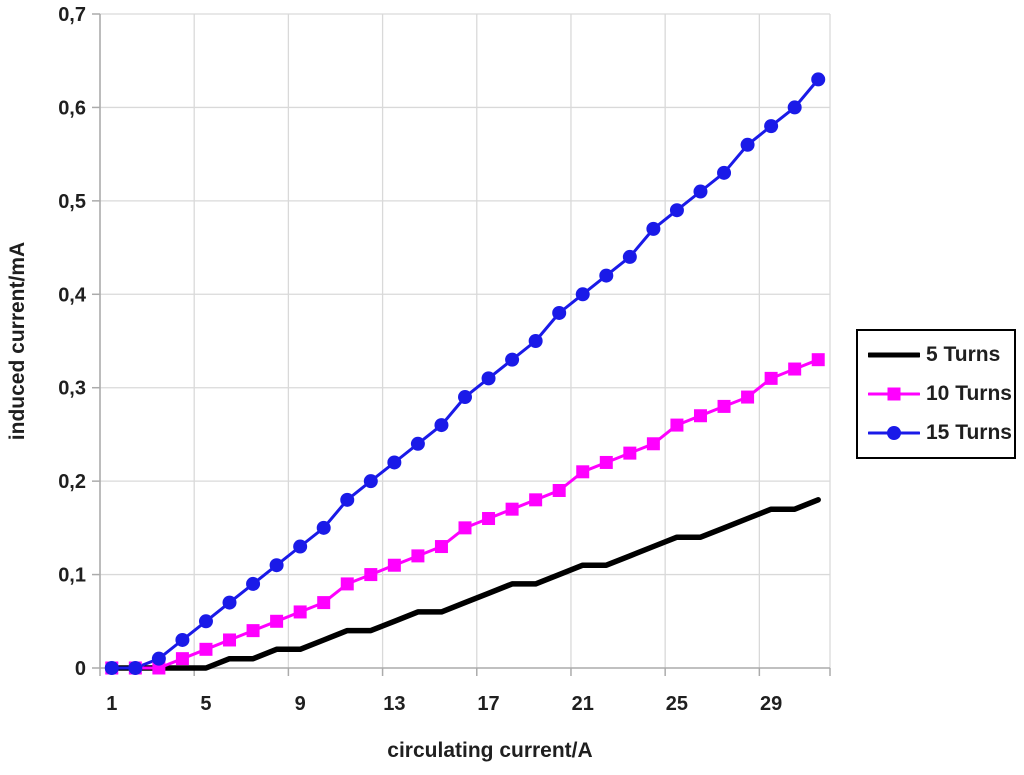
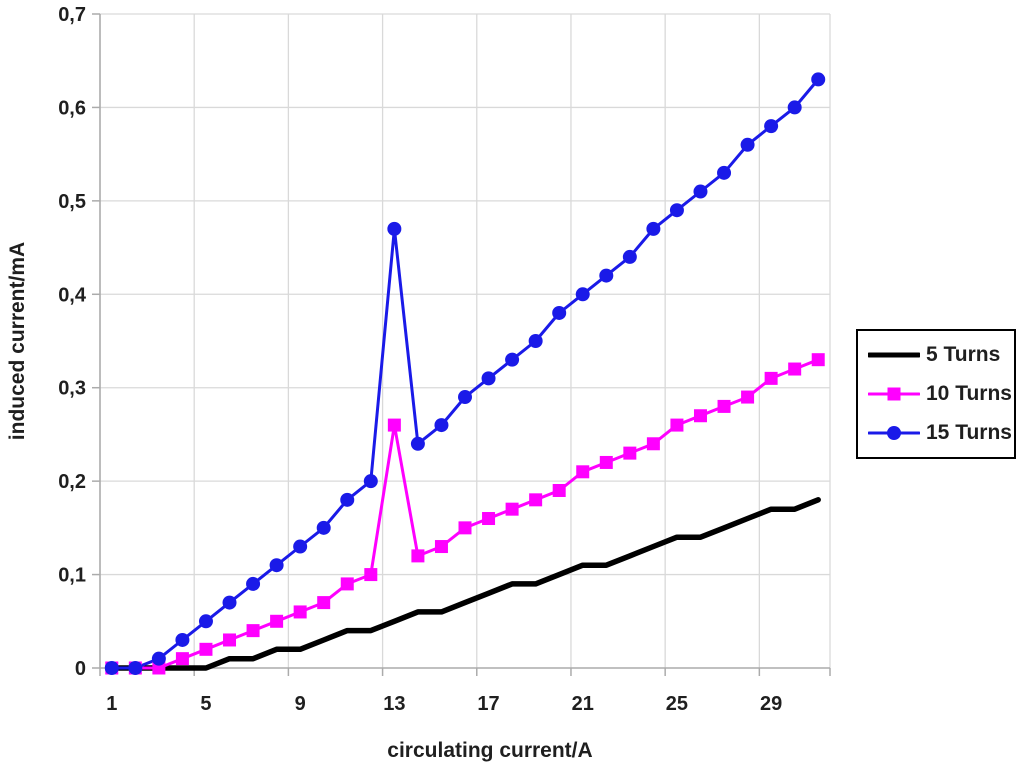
10 Turns/13: 0,11 -> 0,26
15 Turns/13: 0,22 -> 0,47
